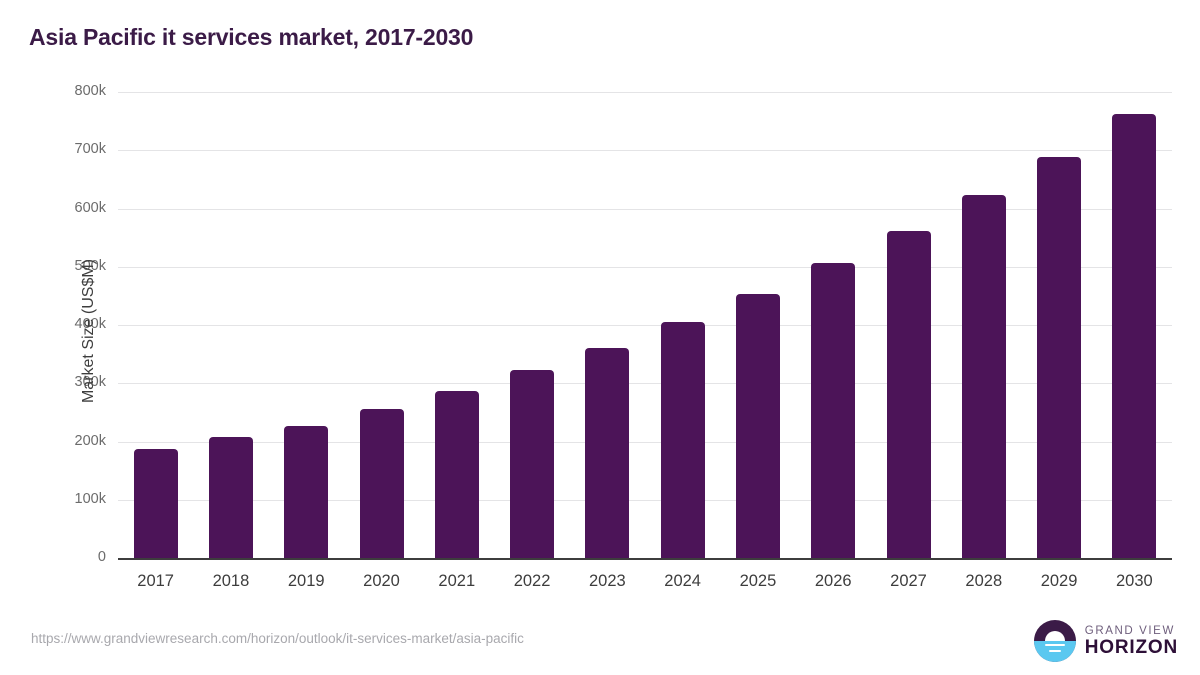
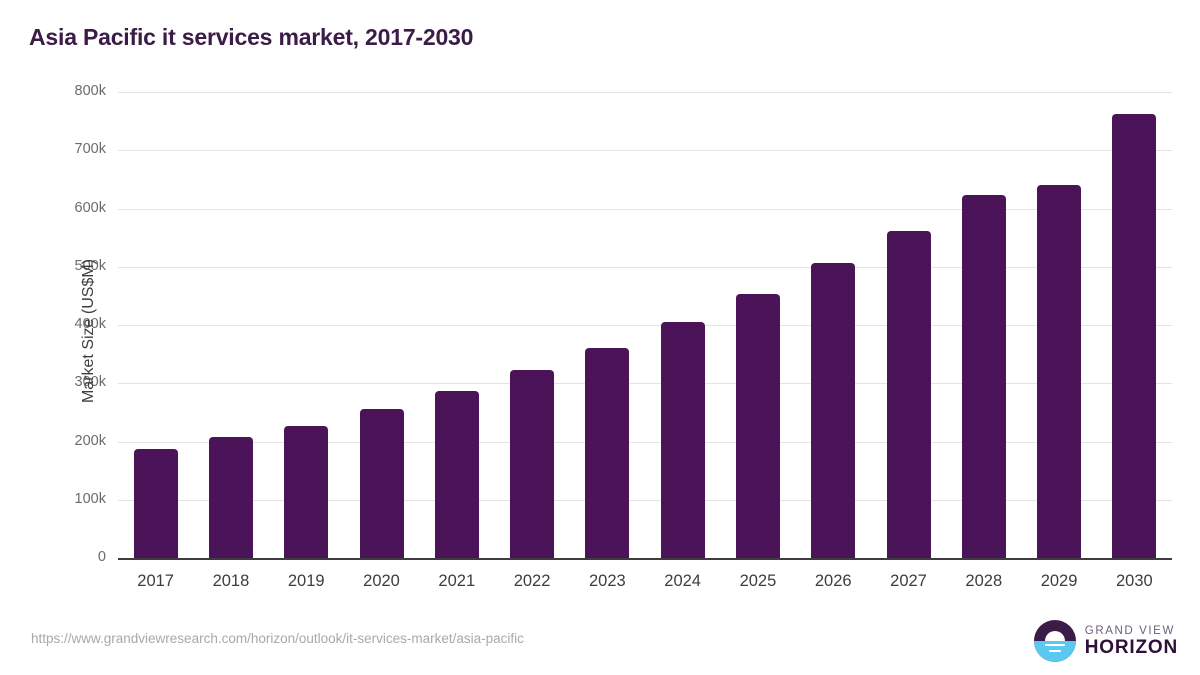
2029: 690k -> 640k
